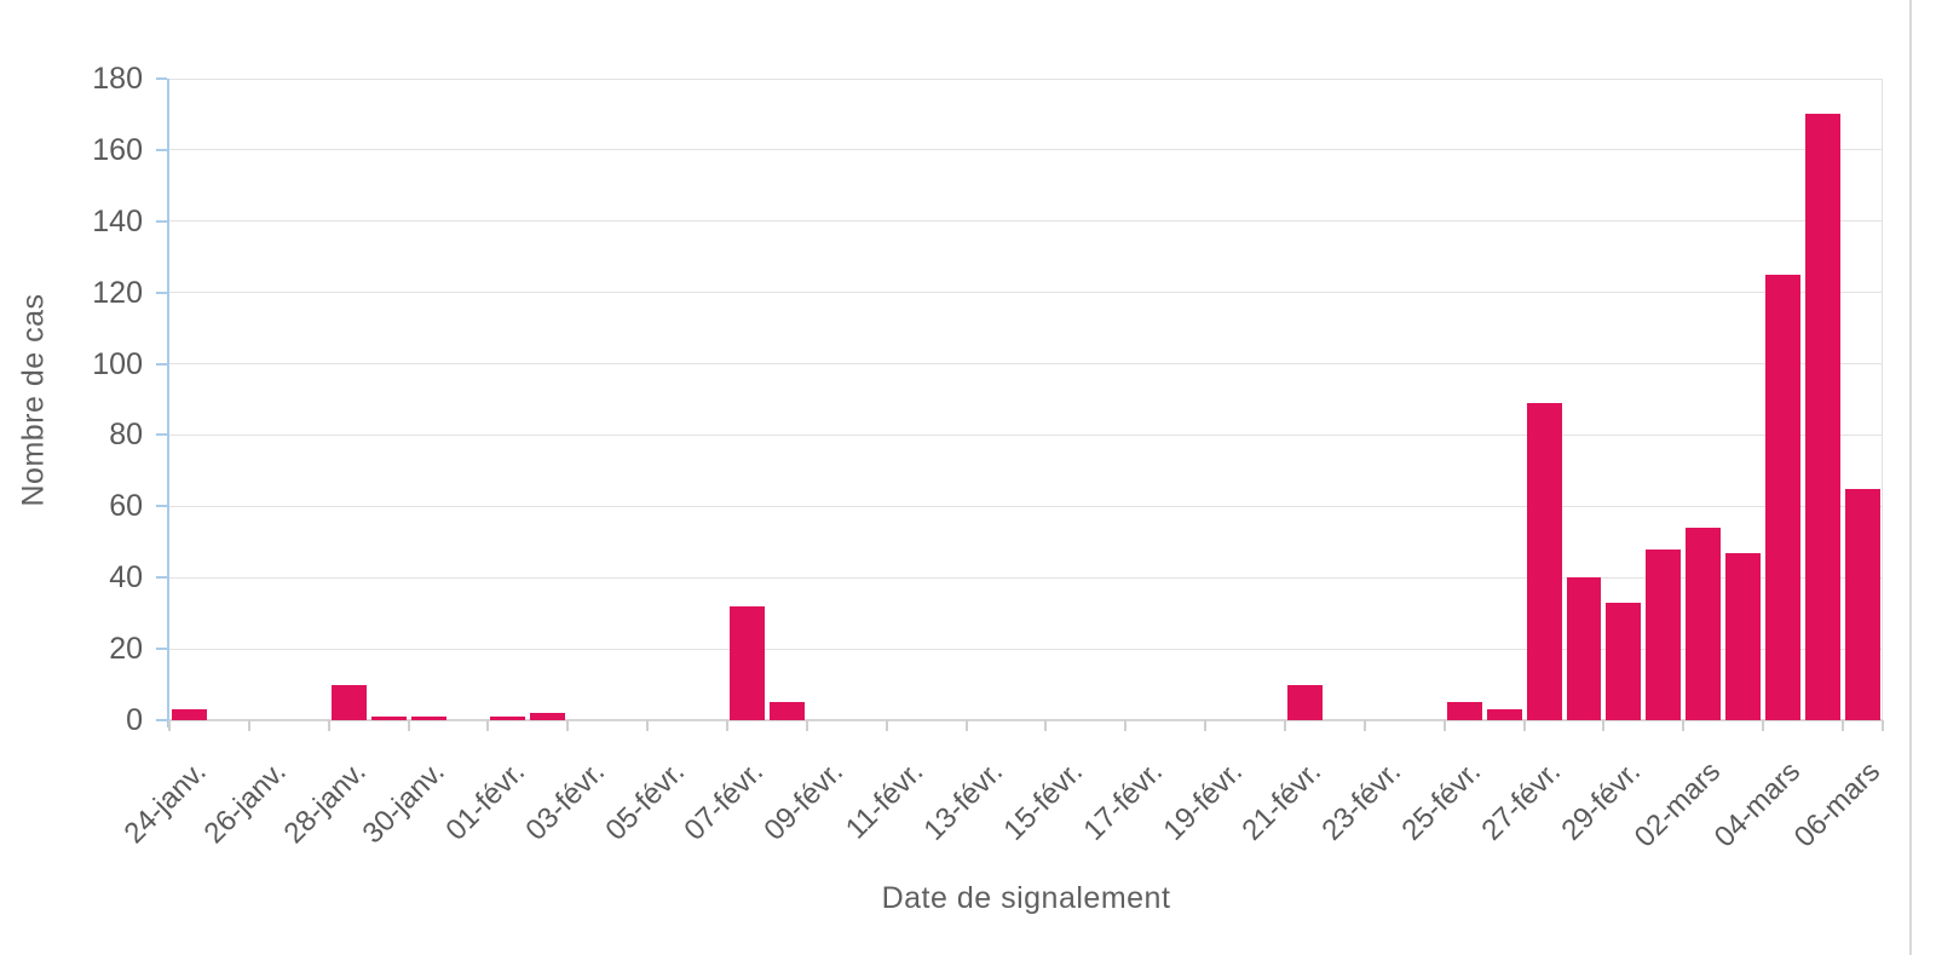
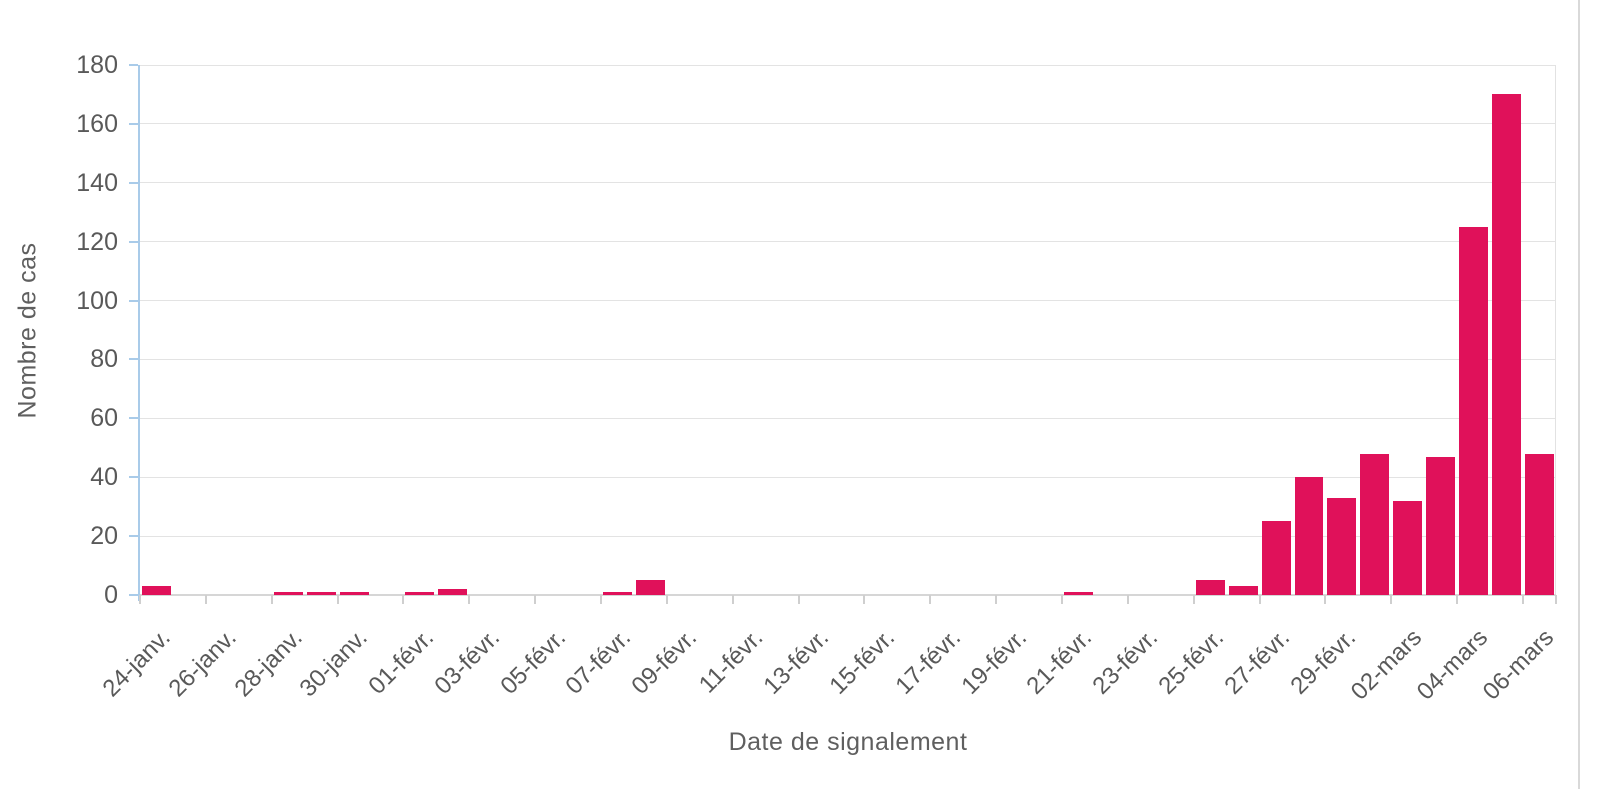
28-janv.: 10 -> 1
07-févr.: 32 -> 1
21-févr.: 10 -> 1
27-févr.: 89 -> 25
02-mars: 54 -> 32
06-mars: 65 -> 48
